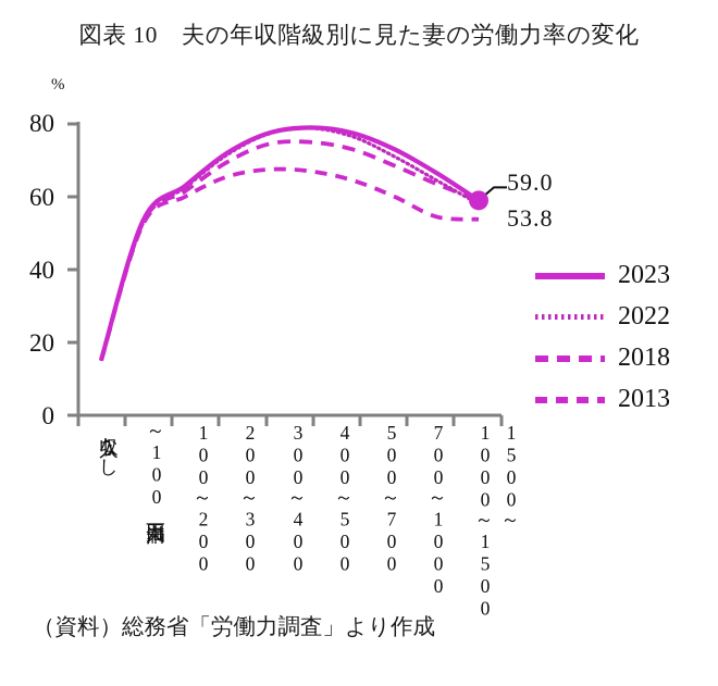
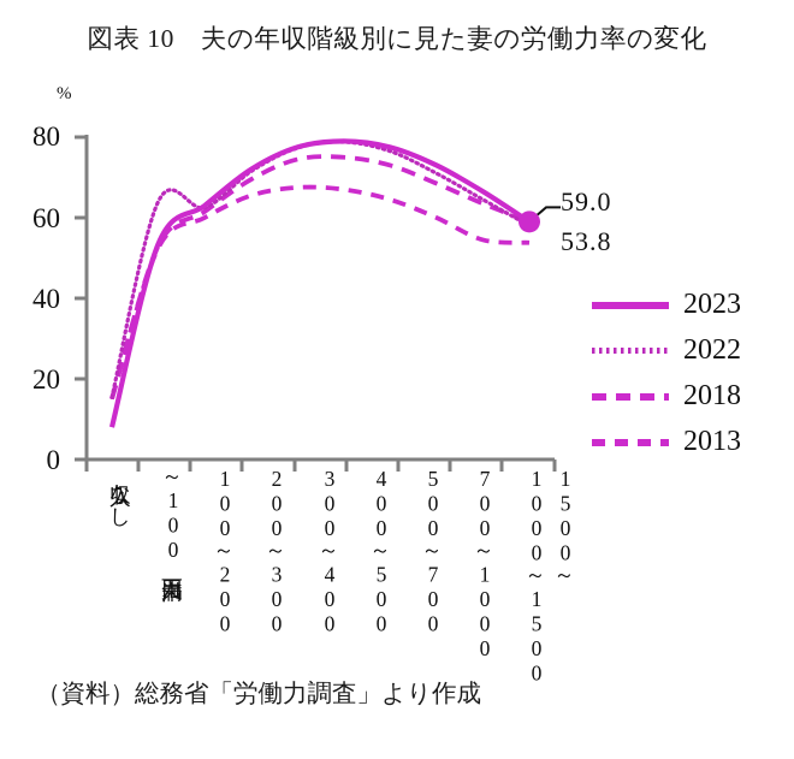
2023/収入なし: 15 -> 8
2022/～100万円未満: 53 -> 64
